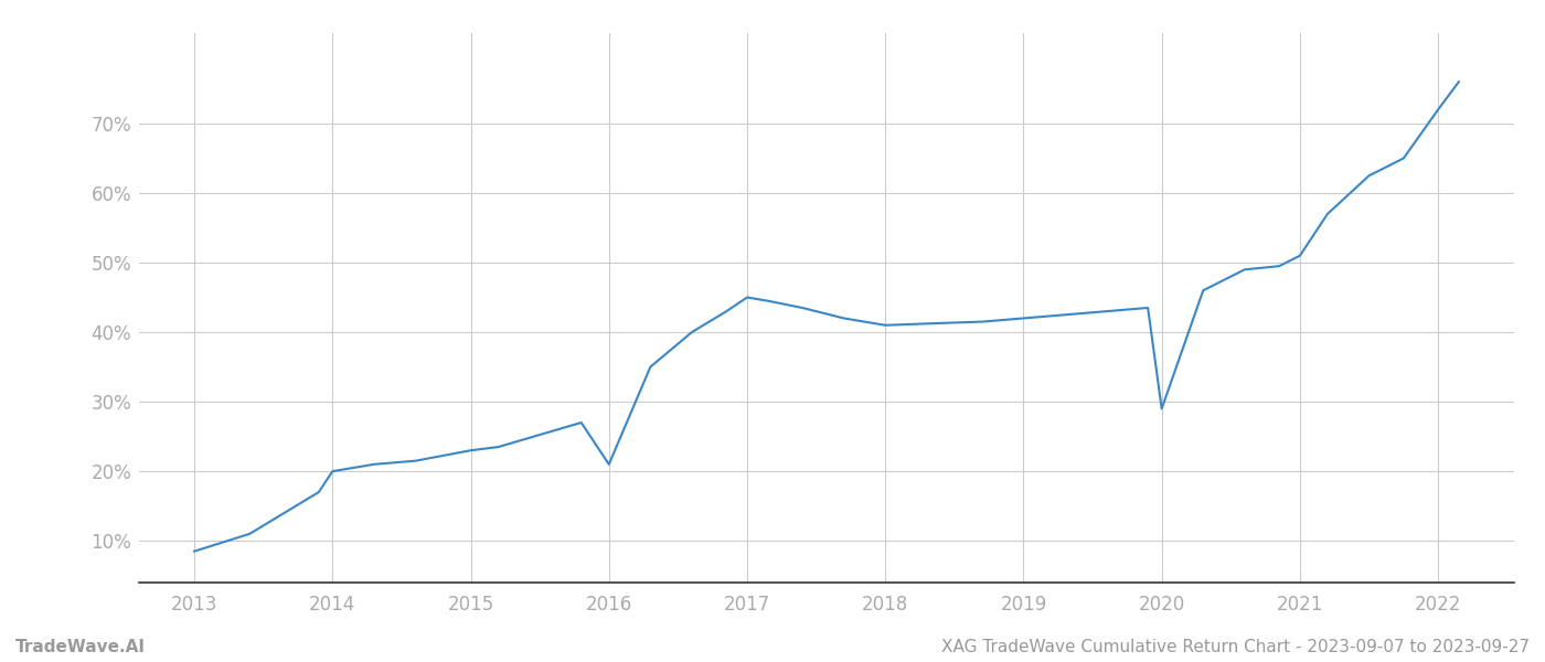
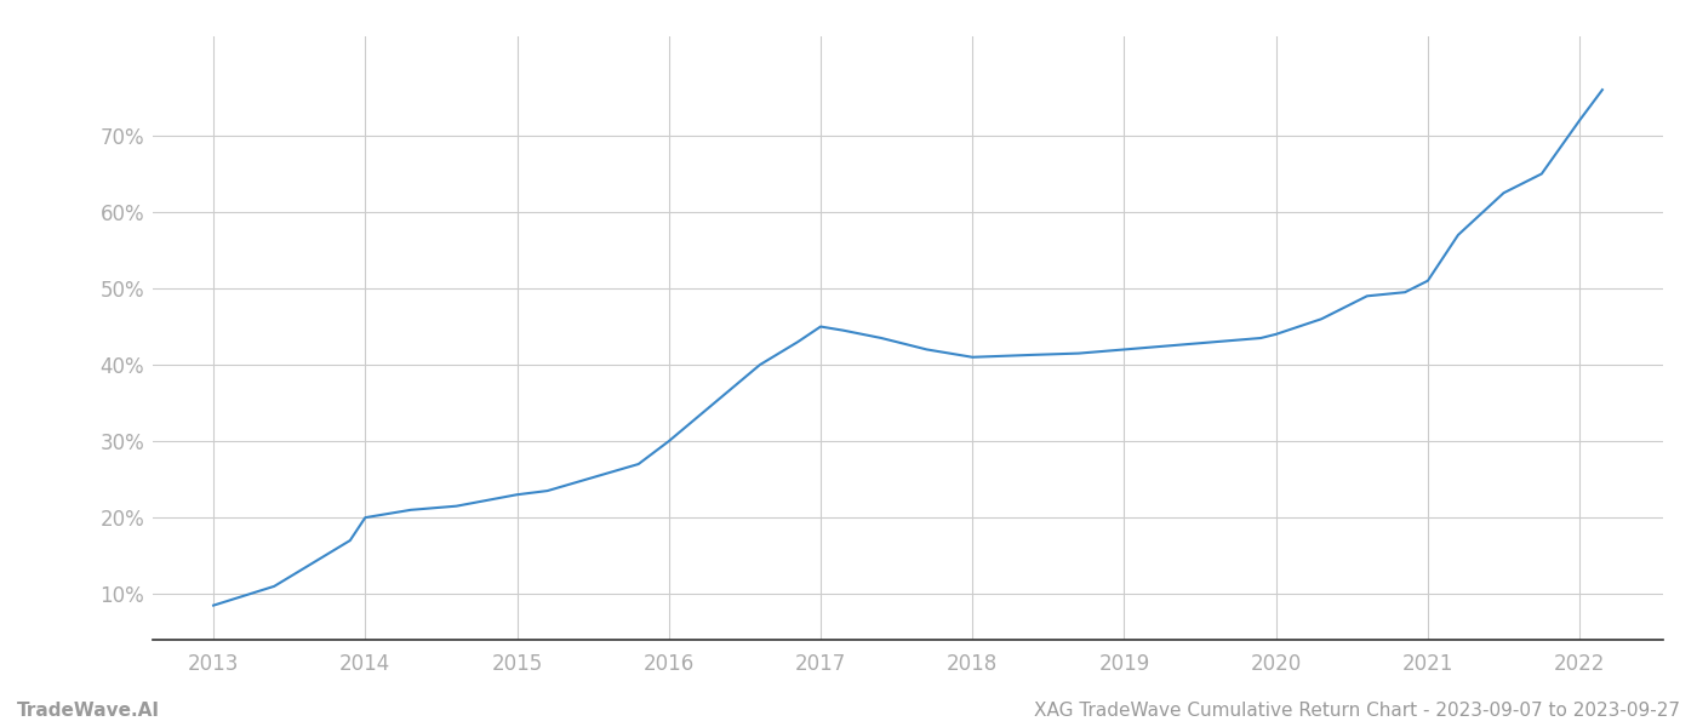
2016: 21.0% -> 30.0%
2020: 29.0% -> 44.0%
